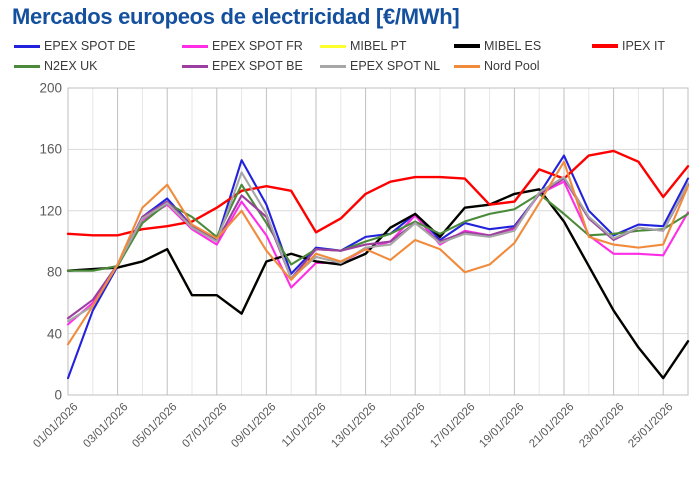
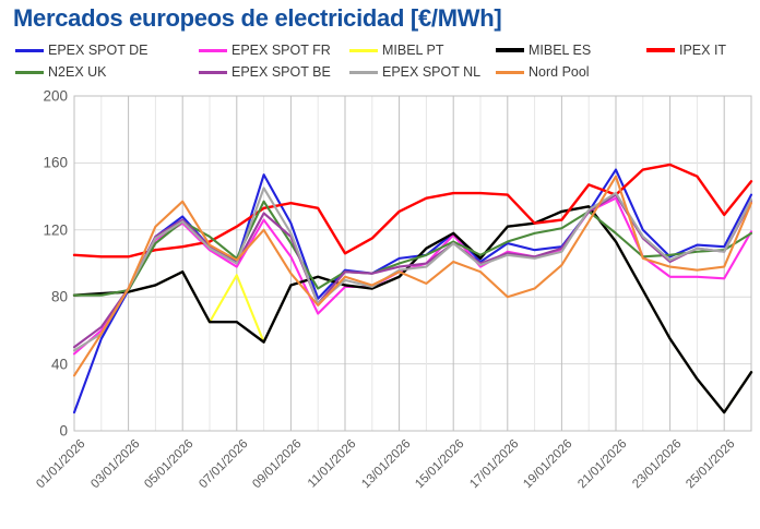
MIBEL PT/07/01/2026: 65 -> 93
